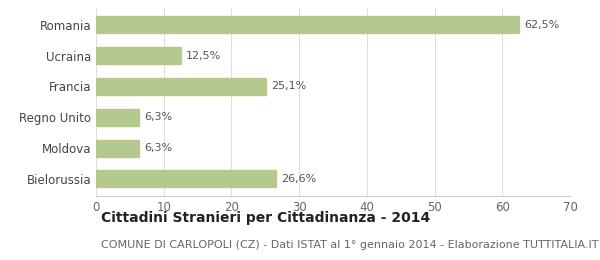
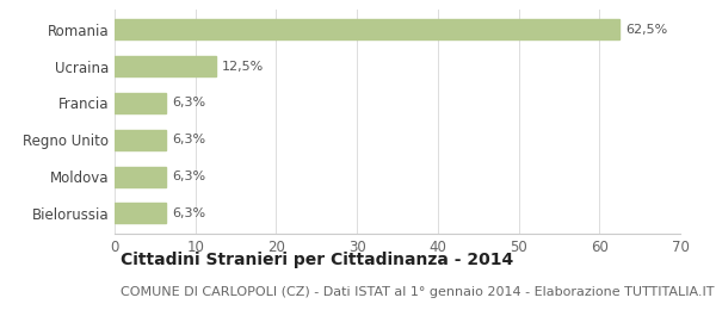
Francia: 25,1% -> 6,3%
Bielorussia: 26,6% -> 6,3%
